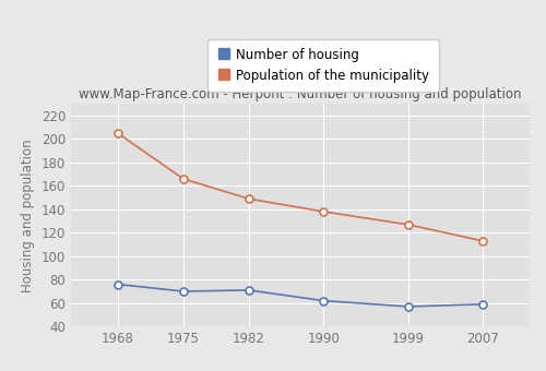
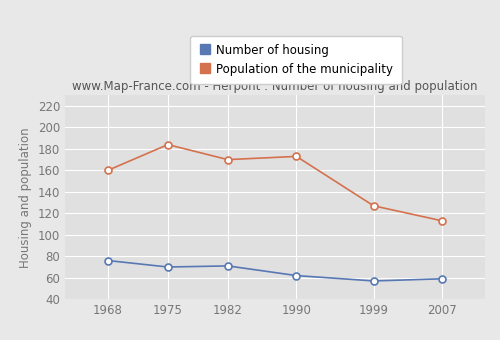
Population of the municipality/1968: 205 -> 160
Population of the municipality/1975: 166 -> 184
Population of the municipality/1982: 149 -> 170
Population of the municipality/1990: 138 -> 173
